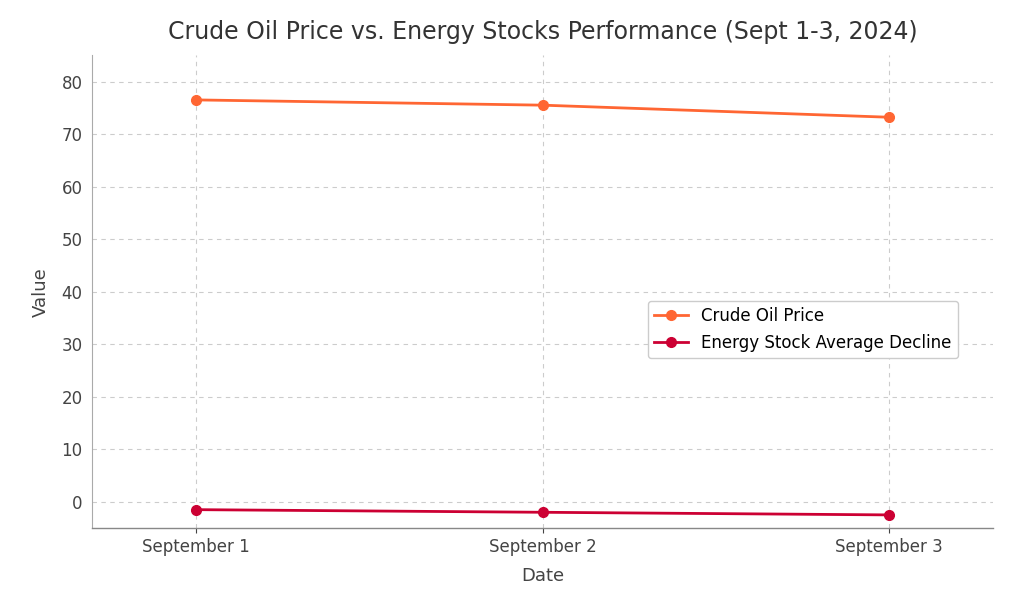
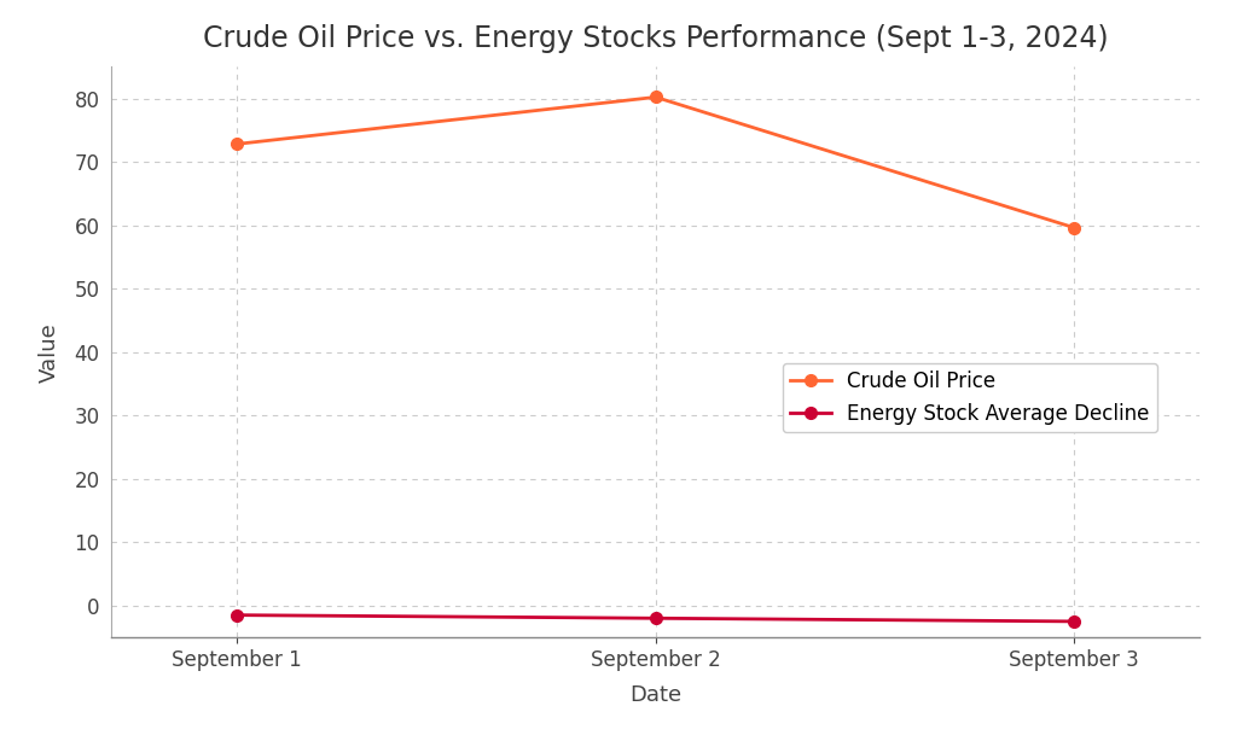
Crude Oil Price/September 1: 76.5 -> 72.8
Crude Oil Price/September 2: 75.5 -> 80.2
Crude Oil Price/September 3: 73.2 -> 59.6
